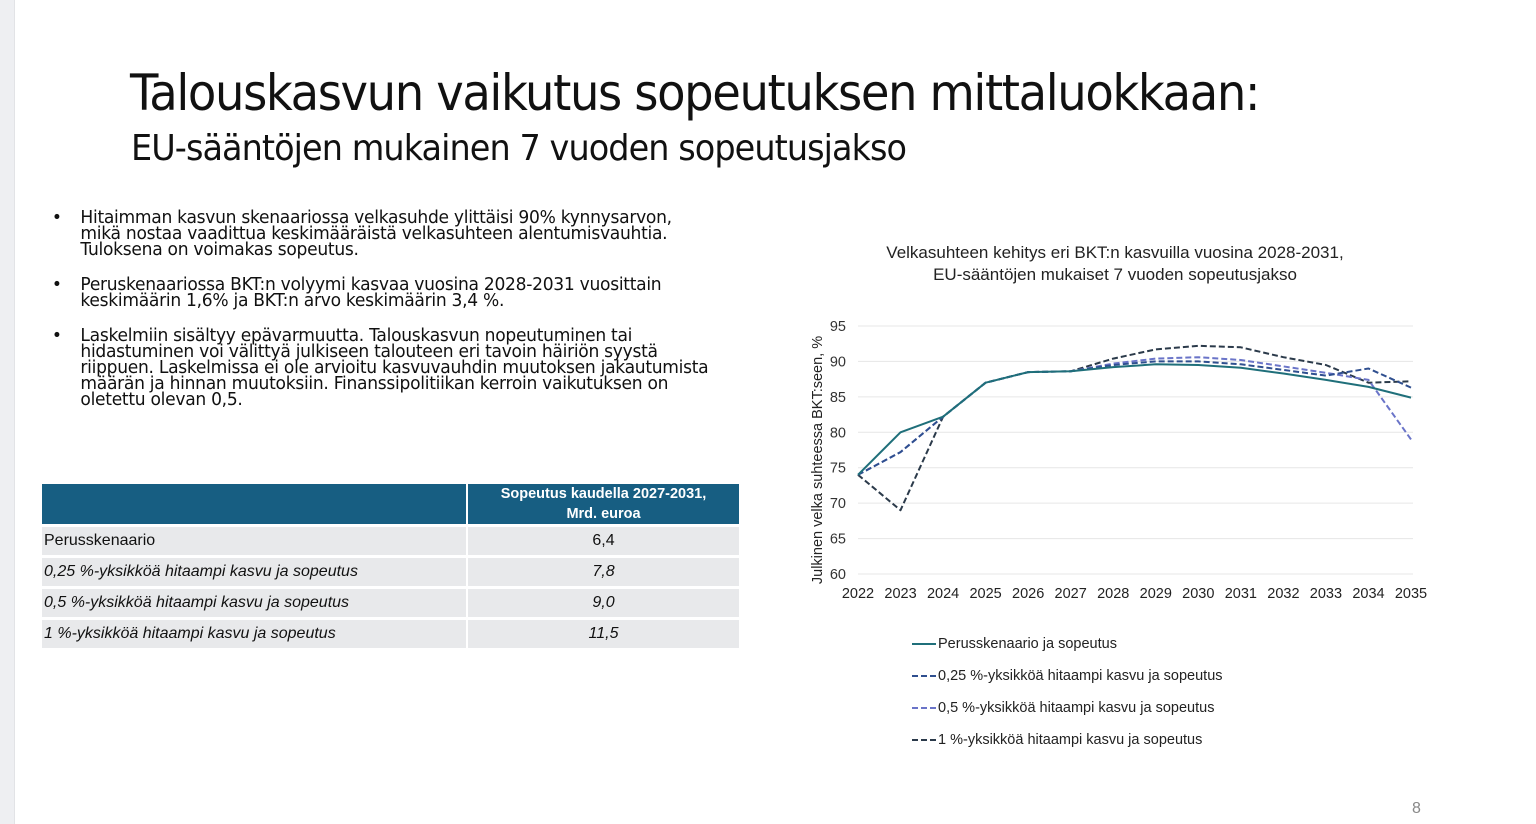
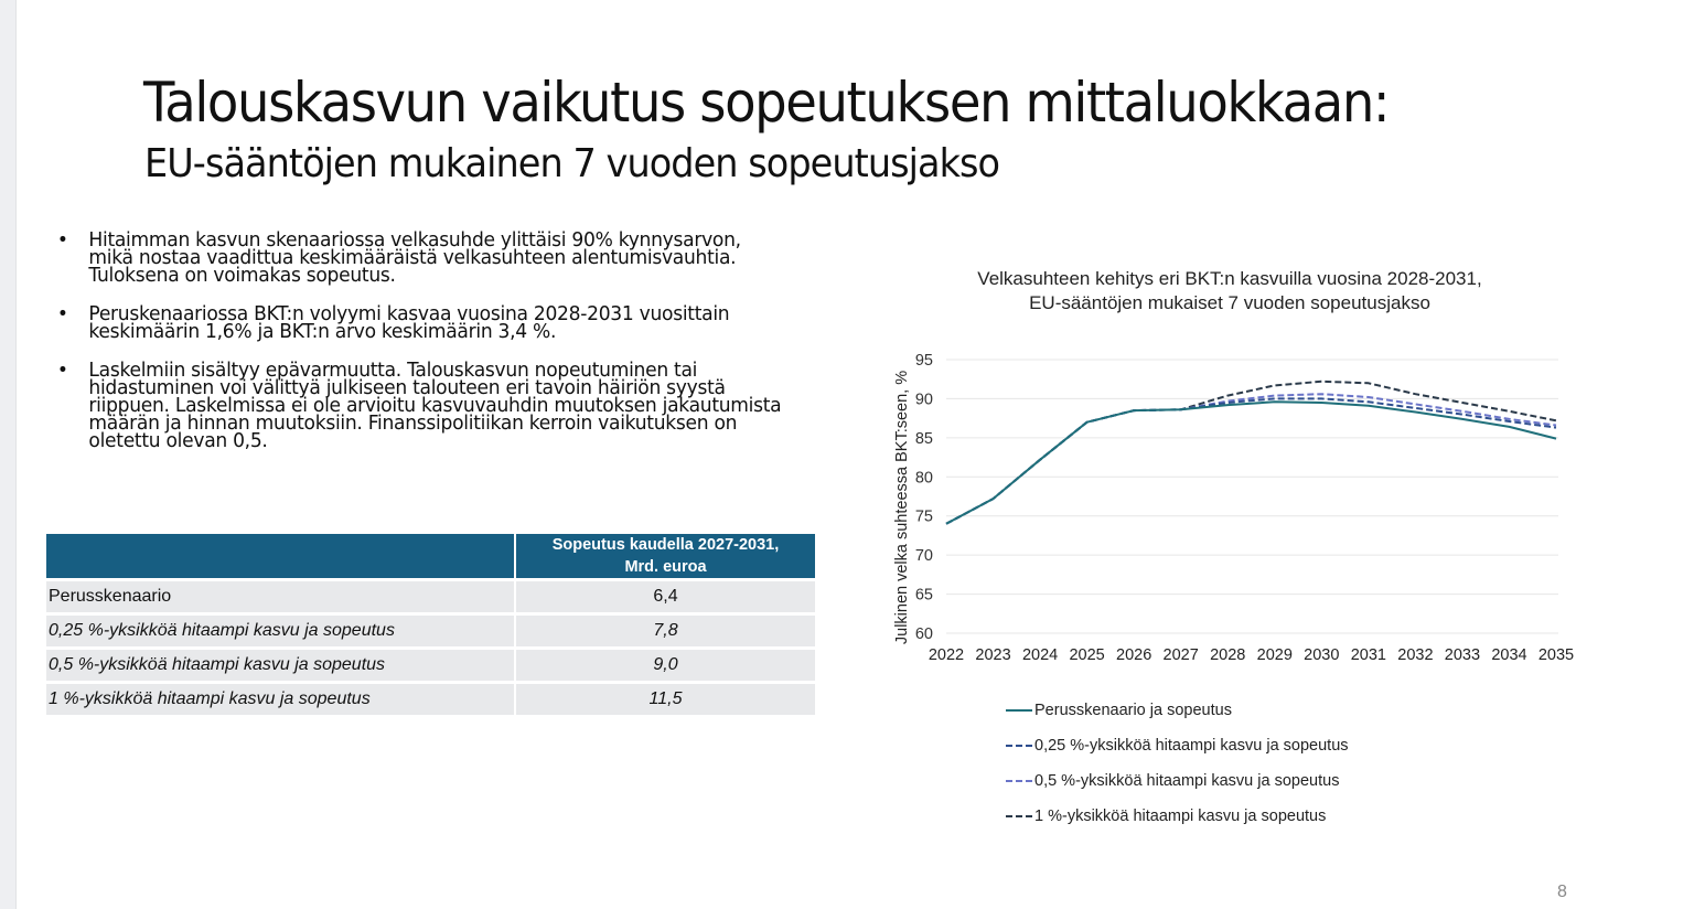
Perusskenaario ja sopeutus/2023: 80 -> 77
1 %-yksikköä hitaampi kasvu ja sopeutus/2023: 69 -> 77
0,25 %-yksikköä hitaampi kasvu ja sopeutus/2034: 89 -> 87
1 %-yksikköä hitaampi kasvu ja sopeutus/2034: 87 -> 88
0,5 %-yksikköä hitaampi kasvu ja sopeutus/2035: 79 -> 87
